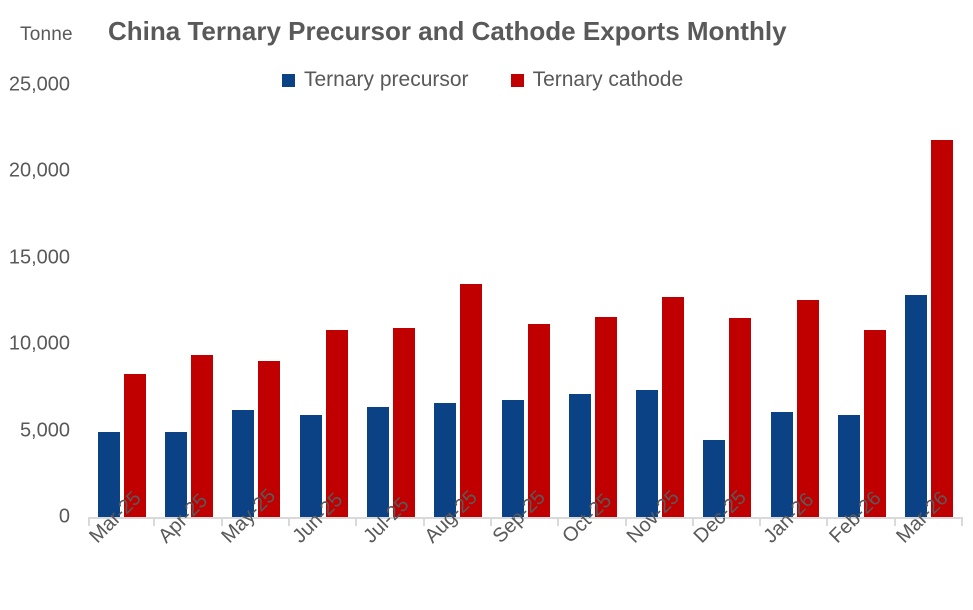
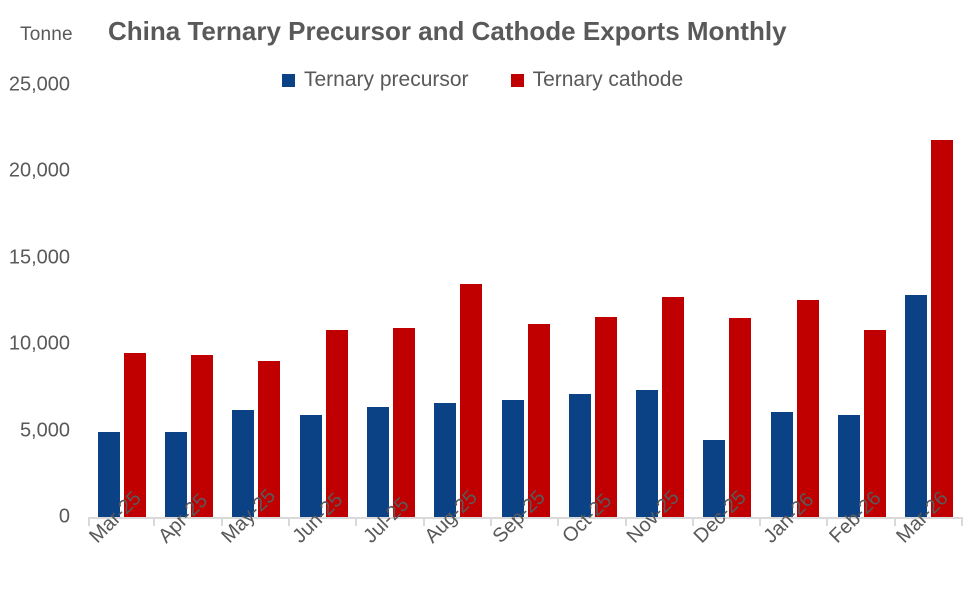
Ternary cathode/Mar-25: 8300 -> 9500
